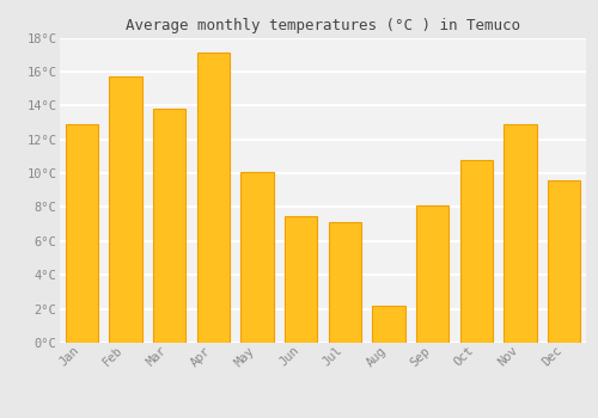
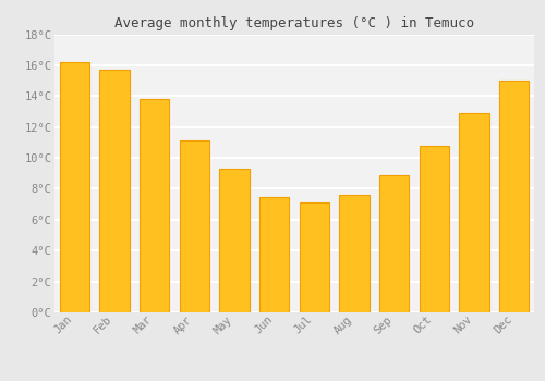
Jan: 12.9°C -> 16.2°C
Apr: 17.1°C -> 11.1°C
May: 10.1°C -> 9.3°C
Aug: 2.2°C -> 7.6°C
Sep: 8.1°C -> 8.9°C
Dec: 9.6°C -> 15.0°C
